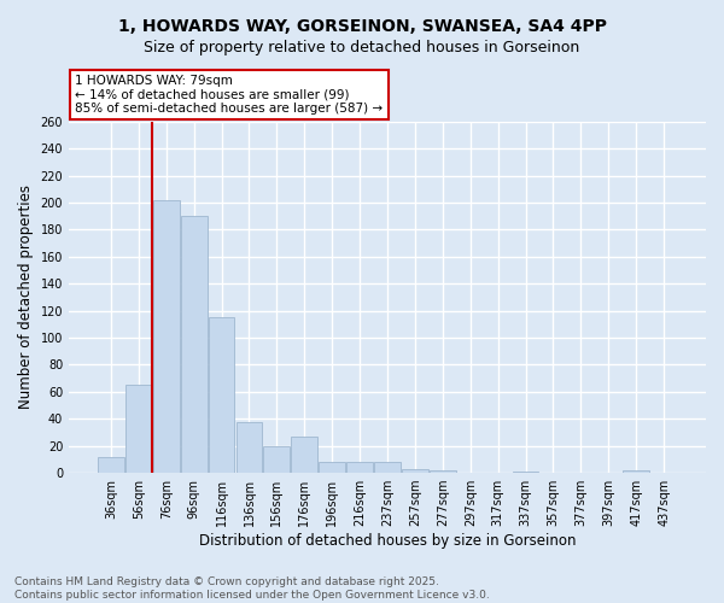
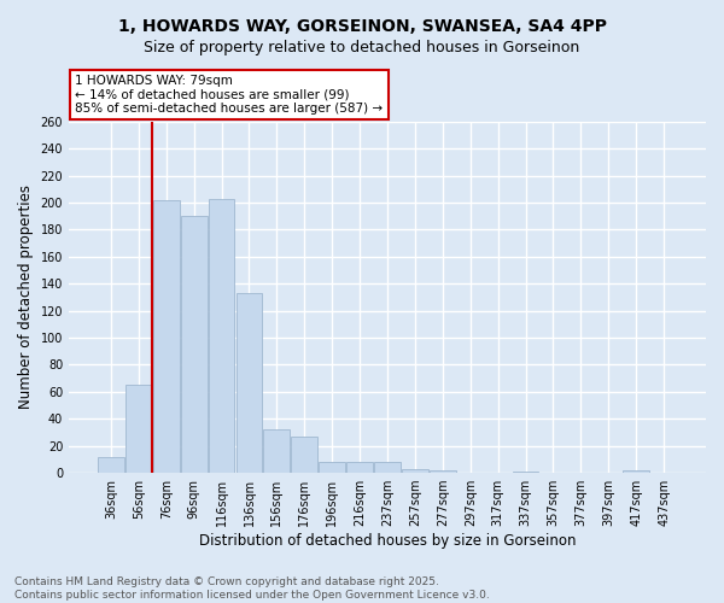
116sqm: 115 -> 203
136sqm: 38 -> 133
156sqm: 20 -> 32
